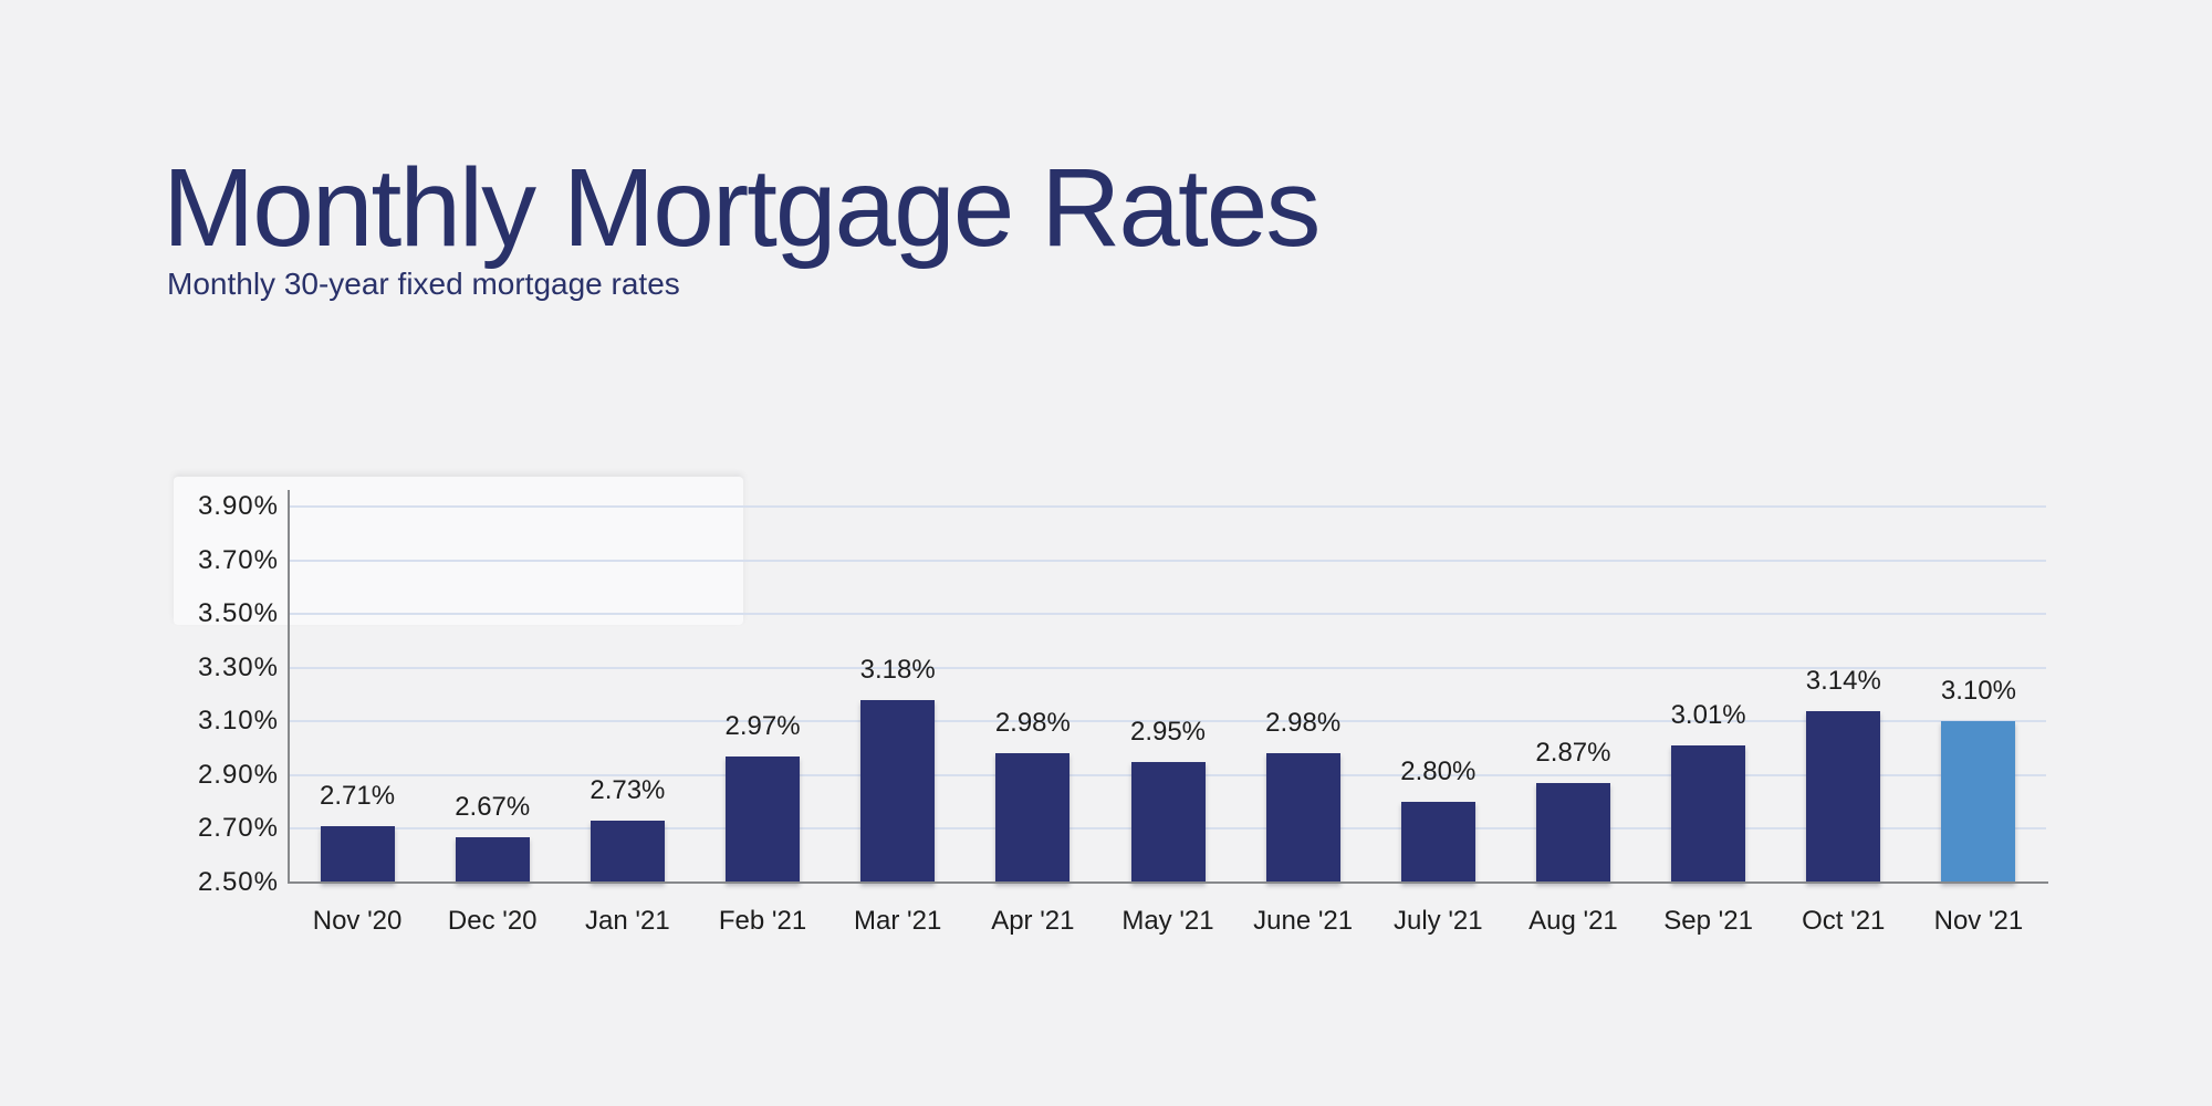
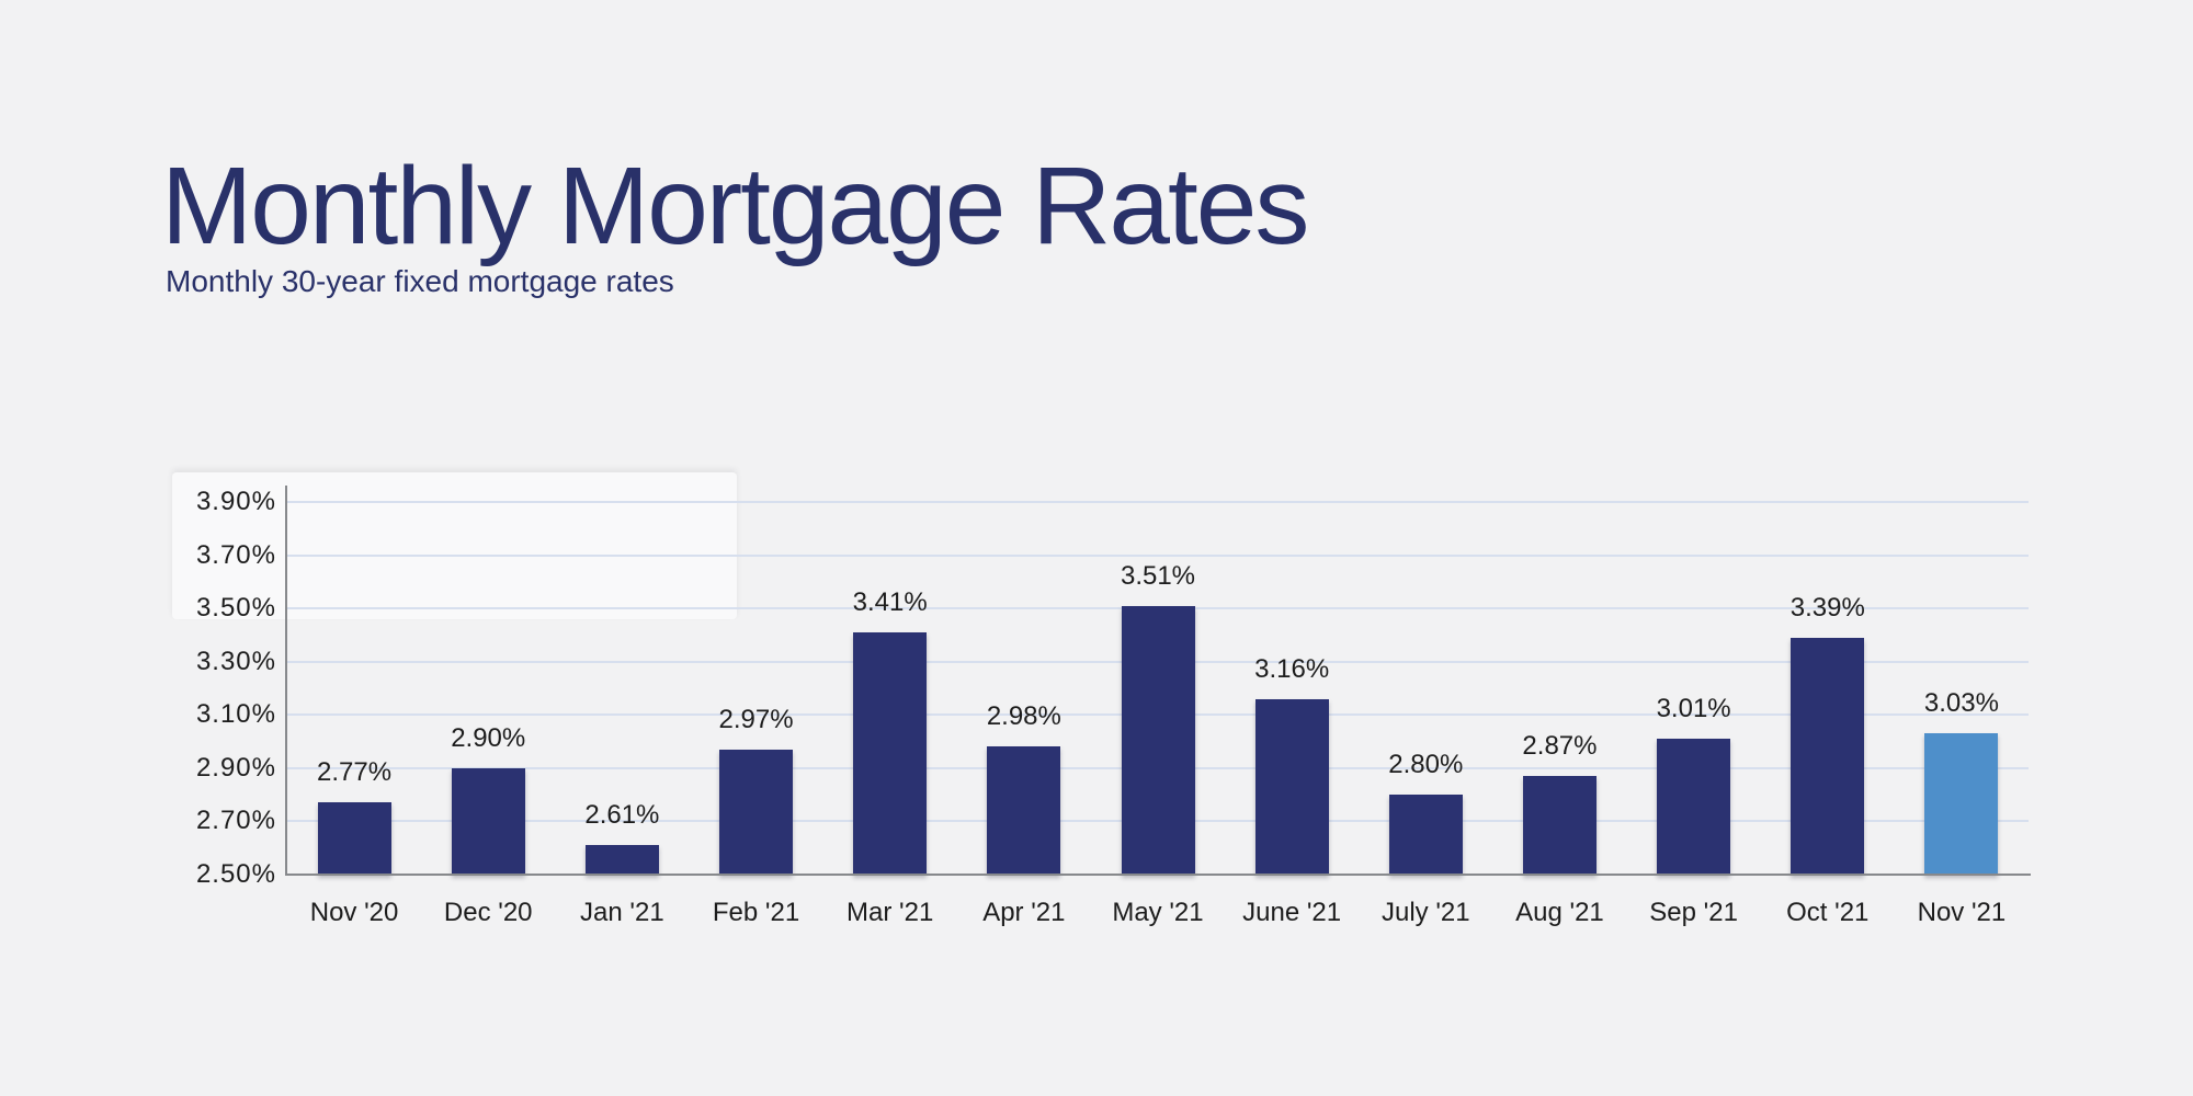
Nov '20: 2.71% -> 2.77%
Dec '20: 2.67% -> 2.90%
Jan '21: 2.73% -> 2.61%
Mar '21: 3.18% -> 3.41%
May '21: 2.95% -> 3.51%
June '21: 2.98% -> 3.16%
Oct '21: 3.14% -> 3.39%
Nov '21: 3.10% -> 3.03%
